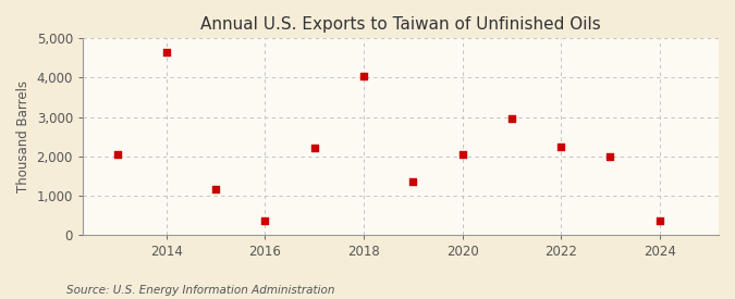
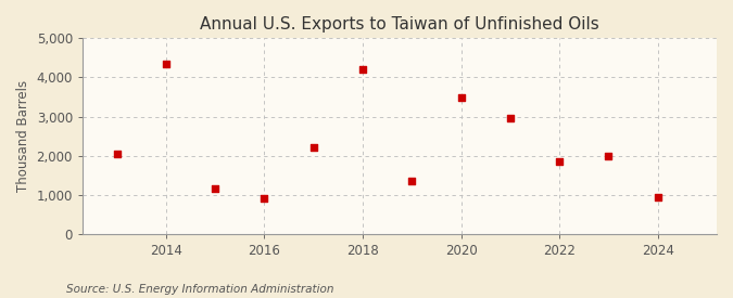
2014: 4,650 -> 4,350
2016: 350 -> 900
2018: 4,050 -> 4,200
2020: 2,050 -> 3,500
2022: 2,250 -> 1,850
2024: 350 -> 950
